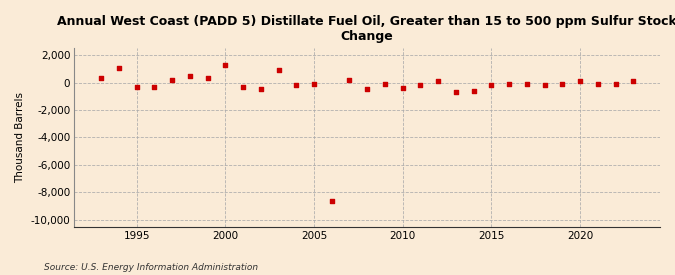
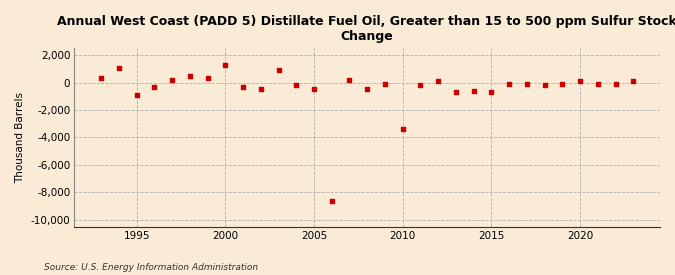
1995: -300 -> -900
2005: -100 -> -500
2010: -400 -> -3,400
2015: -200 -> -700
